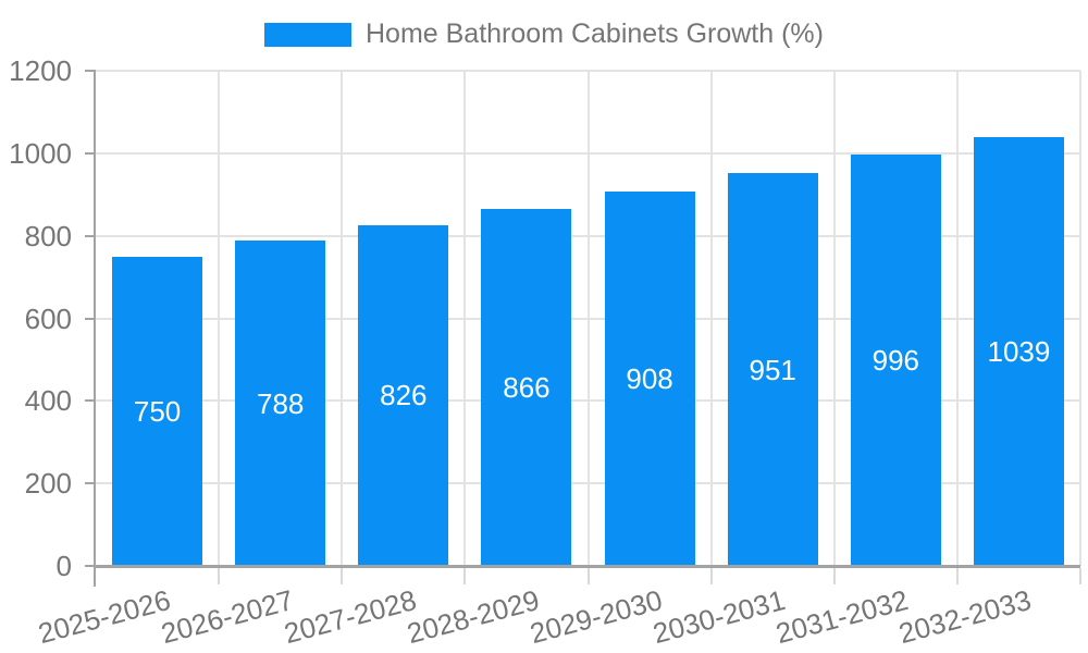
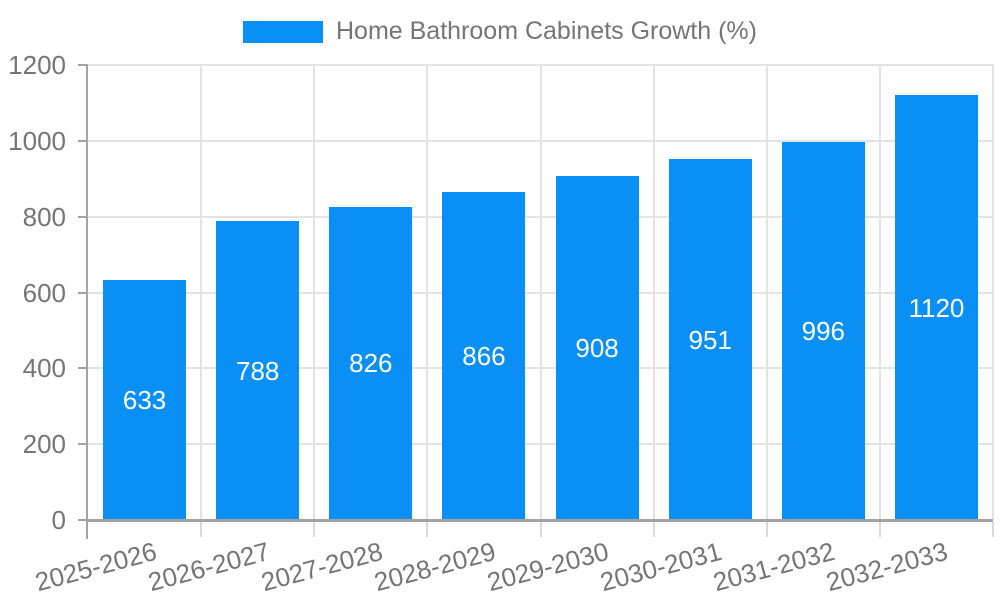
2025-2026: 750 -> 633
2032-2033: 1039 -> 1120
